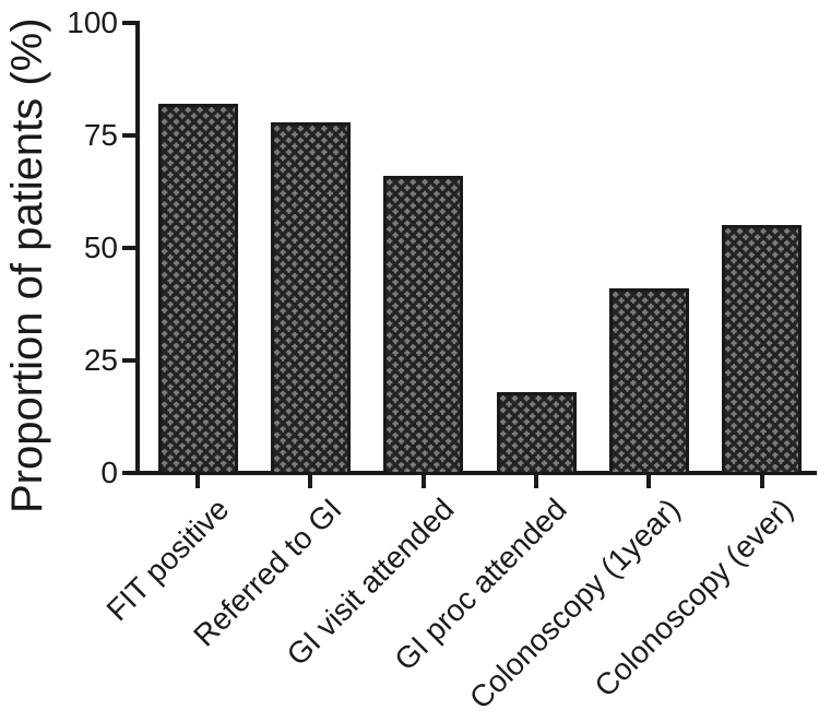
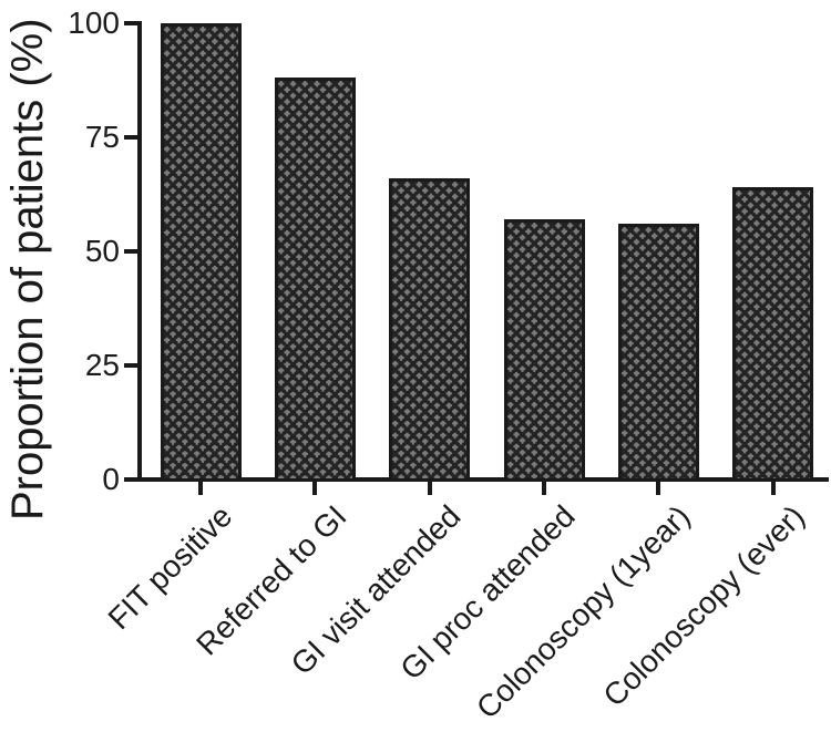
FIT positive: 82 -> 100
Referred to GI: 78 -> 88
GI proc attended: 18 -> 57
Colonoscopy (1year): 41 -> 56
Colonoscopy (ever): 55 -> 64
